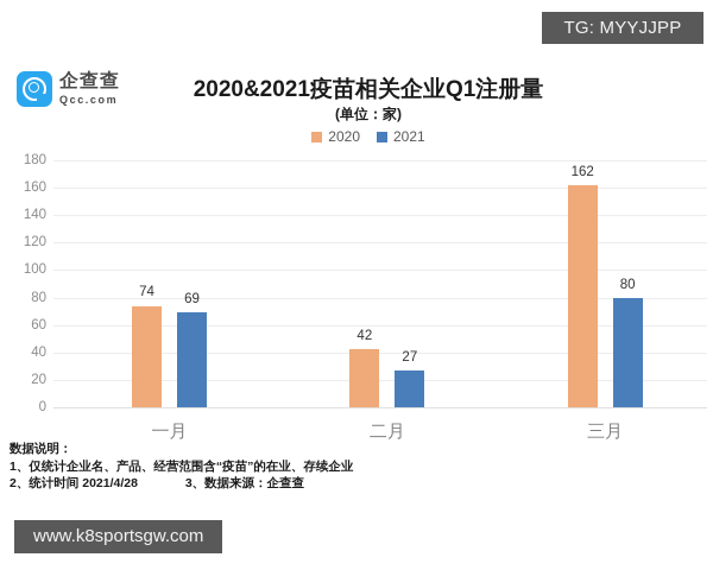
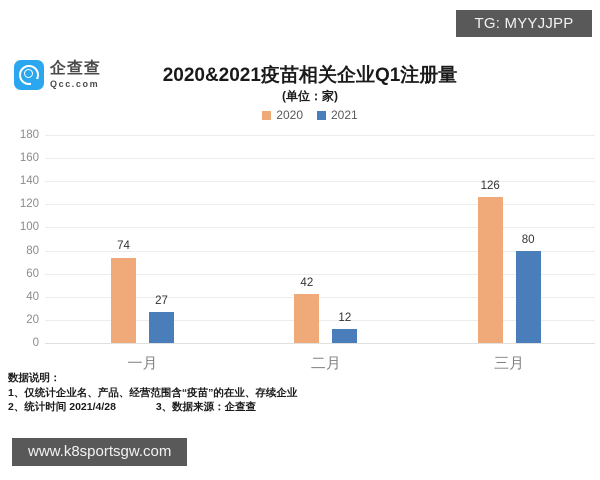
2021/一月: 69 -> 27
2021/二月: 27 -> 12
2020/三月: 162 -> 126
